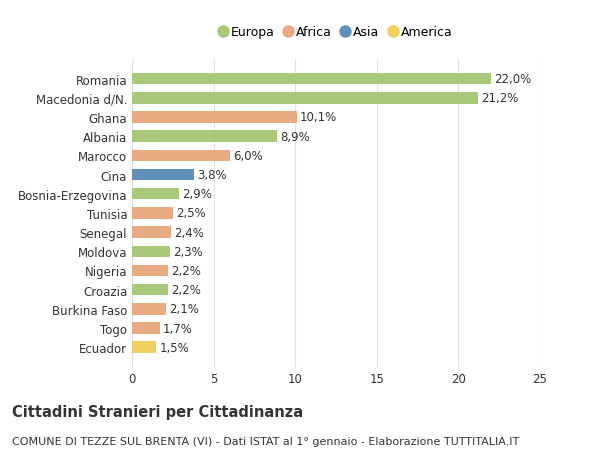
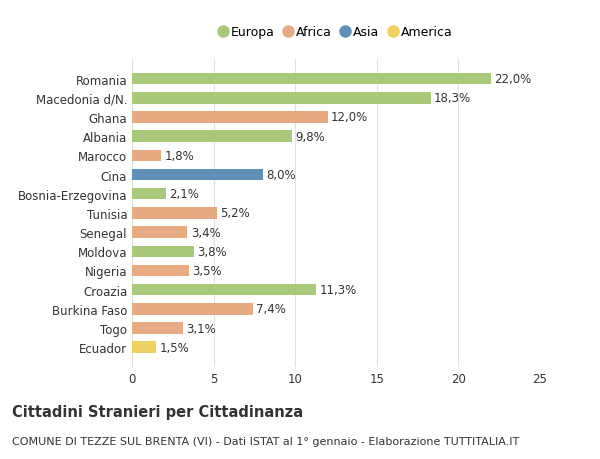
Macedonia d/N.: 21,2% -> 18,3%
Ghana: 10,1% -> 12,0%
Albania: 8,9% -> 9,8%
Marocco: 6,0% -> 1,8%
Cina: 3,8% -> 8,0%
Bosnia-Erzegovina: 2,9% -> 2,1%
Tunisia: 2,5% -> 5,2%
Senegal: 2,4% -> 3,4%
Moldova: 2,3% -> 3,8%
Nigeria: 2,2% -> 3,5%
Croazia: 2,2% -> 11,3%
Burkina Faso: 2,1% -> 7,4%
Togo: 1,7% -> 3,1%
